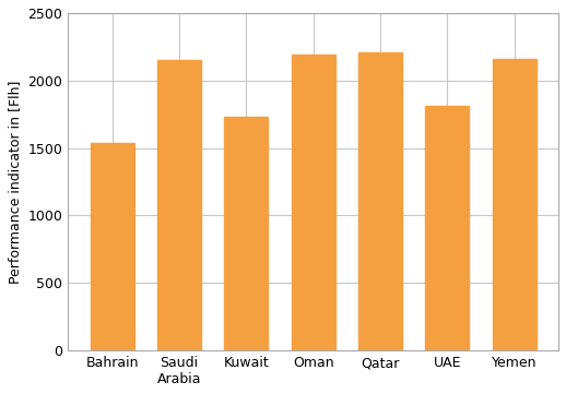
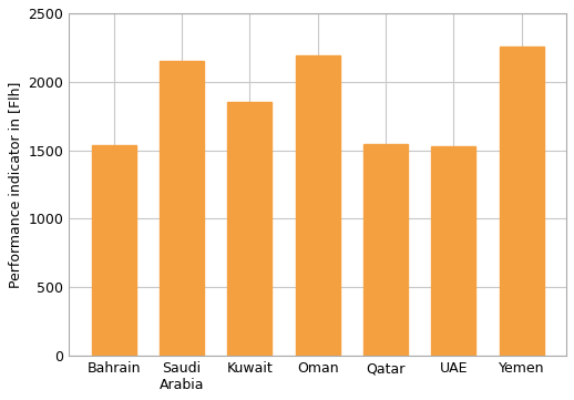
Kuwait: 1730 -> 1850
Qatar: 2210 -> 1540
UAE: 1810 -> 1530
Yemen: 2160 -> 2260
